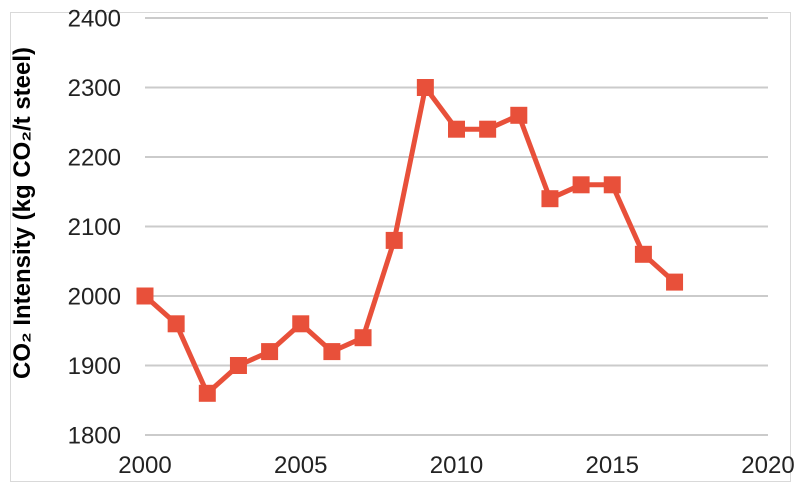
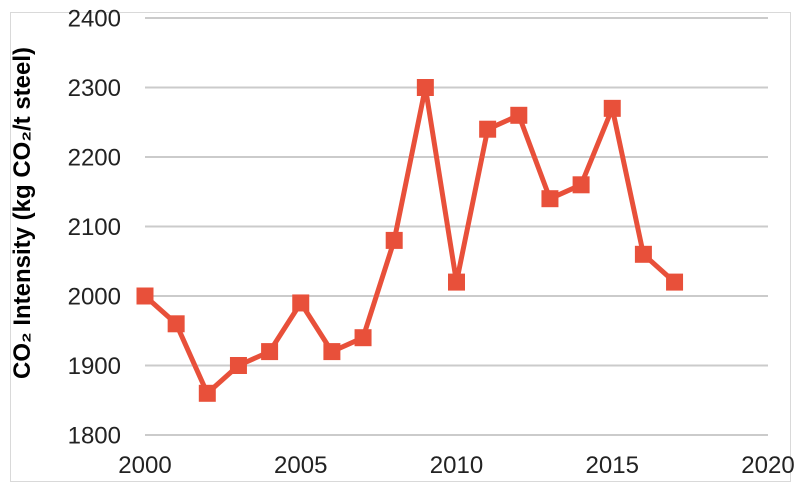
2005: 1960 -> 1990
2010: 2240 -> 2020
2015: 2160 -> 2270
